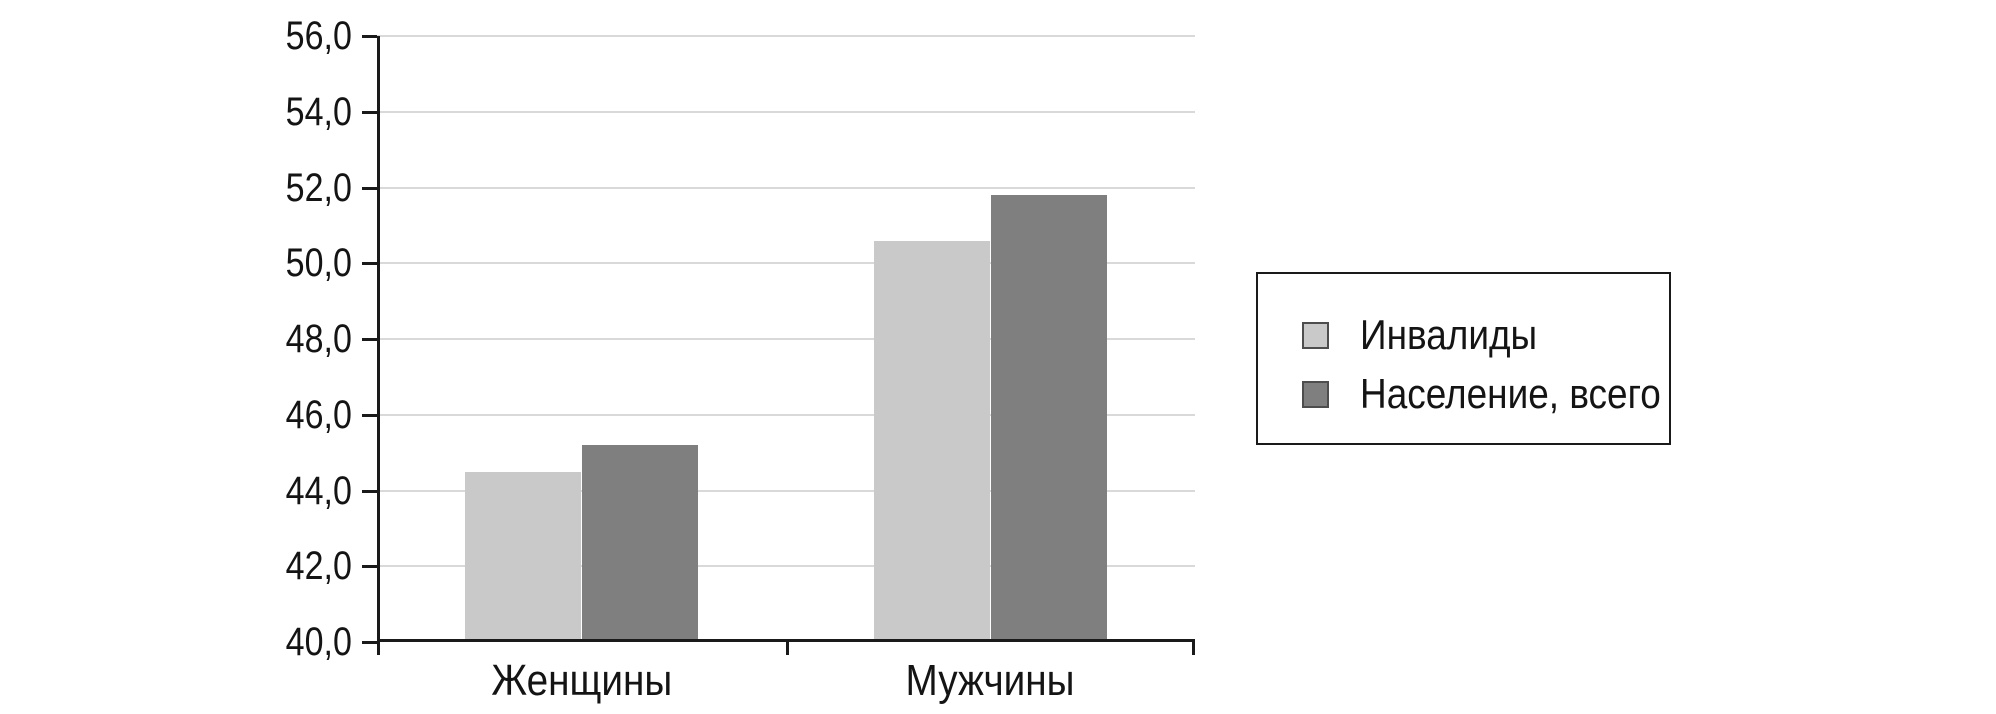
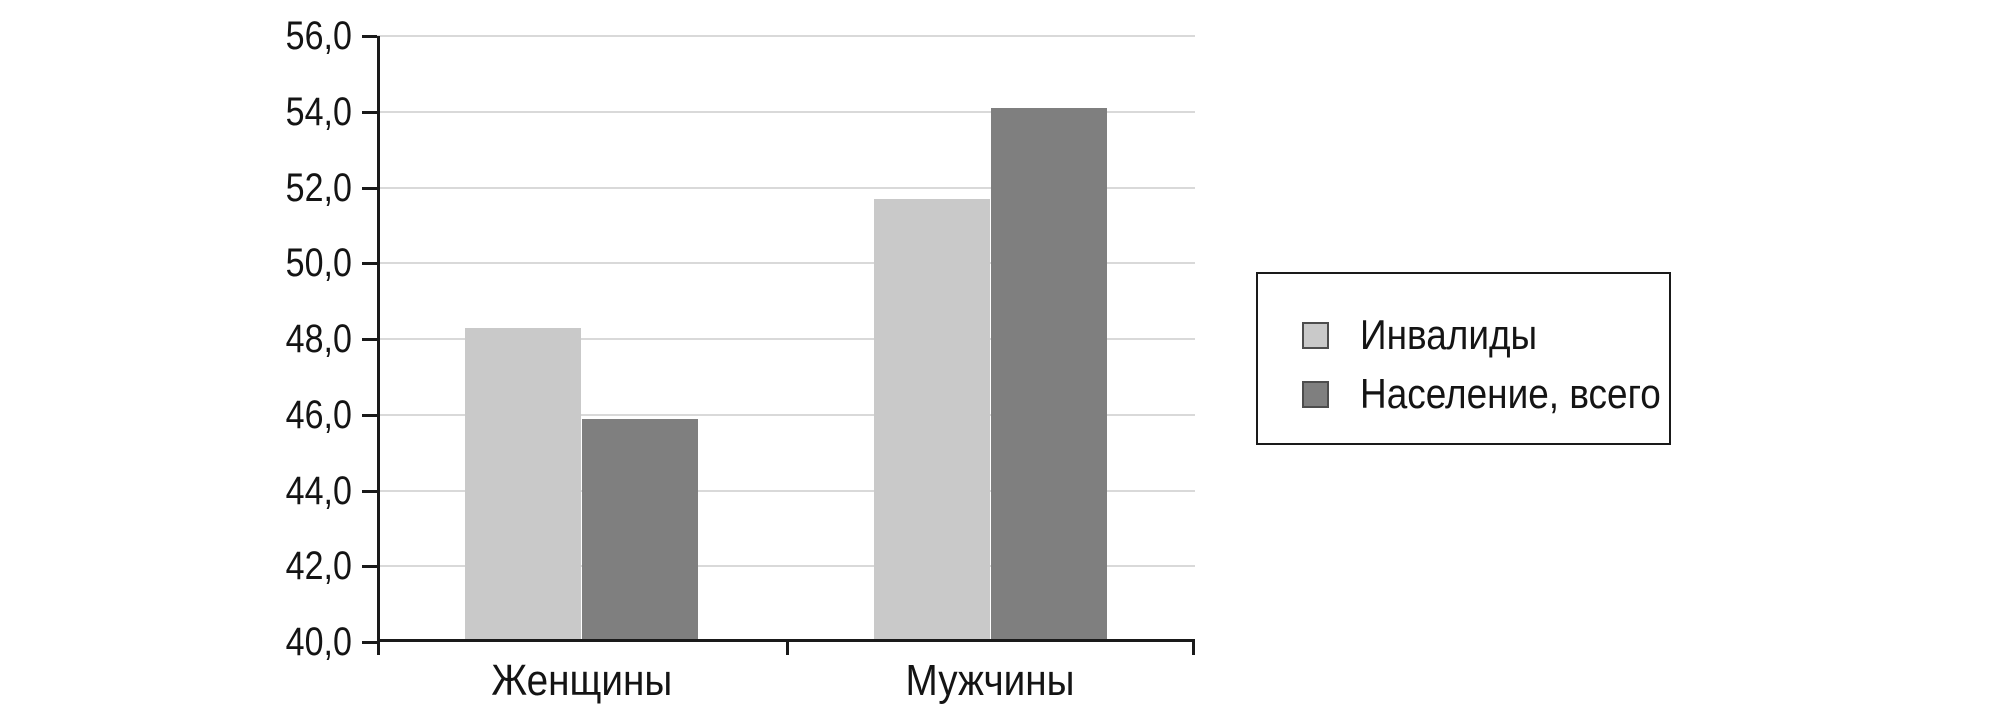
Инвалиды/Женщины: 44,5 -> 48,3
Население, всего/Женщины: 45,2 -> 45,9
Инвалиды/Мужчины: 50,6 -> 51,7
Население, всего/Мужчины: 51,8 -> 54,1
